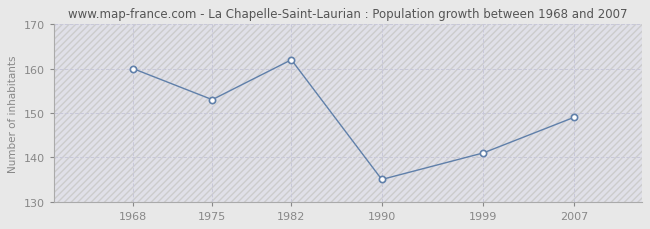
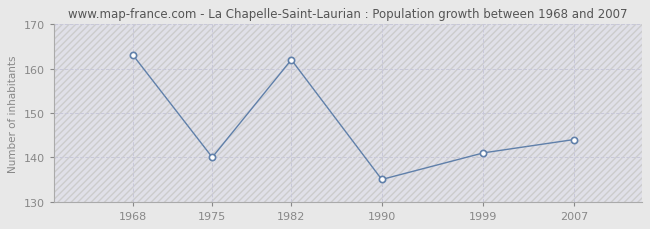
1968: 160 -> 163
1975: 153 -> 140
2007: 149 -> 144
